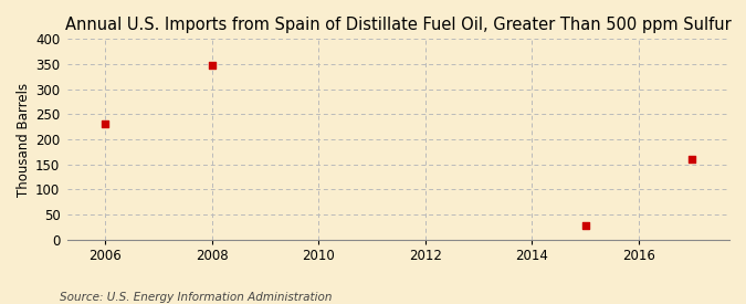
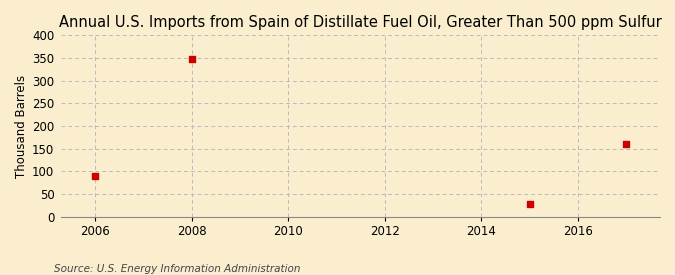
2006: 230 -> 90
